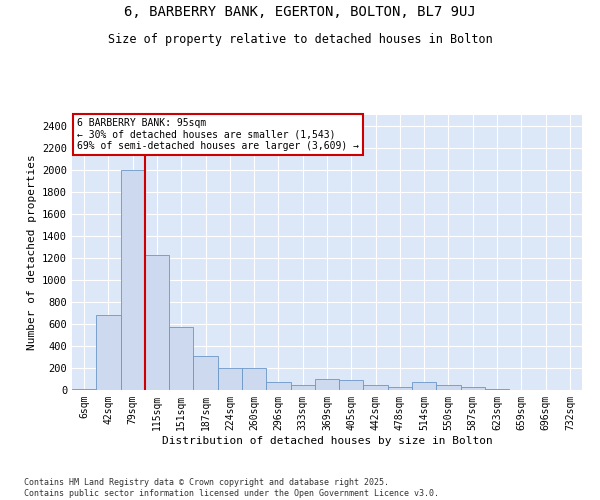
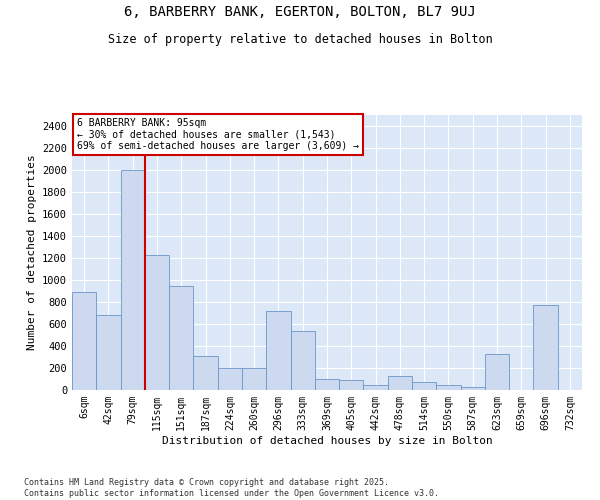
6sqm: 0 -> 890
151sqm: 570 -> 950
296sqm: 80 -> 720
333sqm: 40 -> 540
478sqm: 20 -> 130
623sqm: 10 -> 330
696sqm: 0 -> 770
